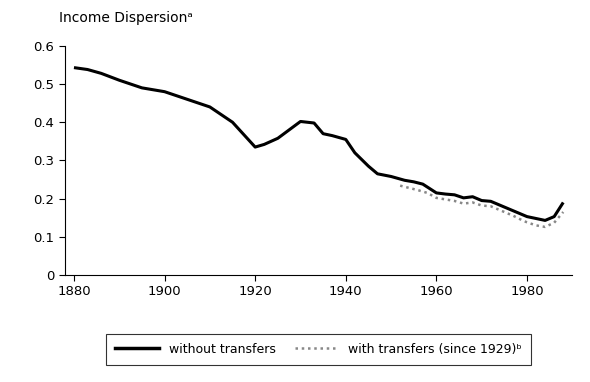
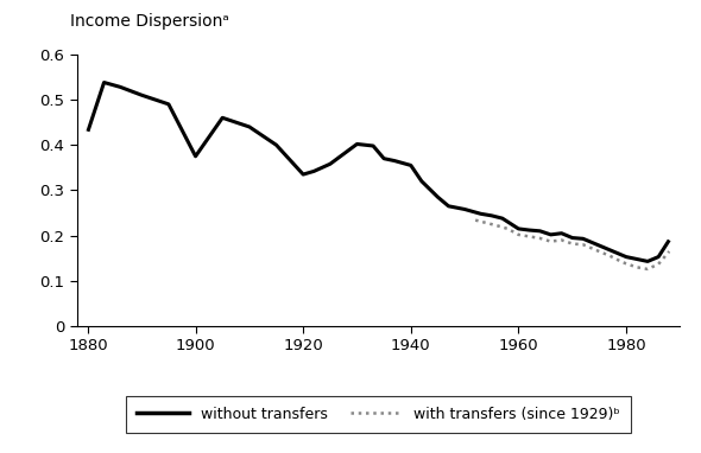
without transfers/1880: 0.543 -> 0.430
without transfers/1900: 0.480 -> 0.375
